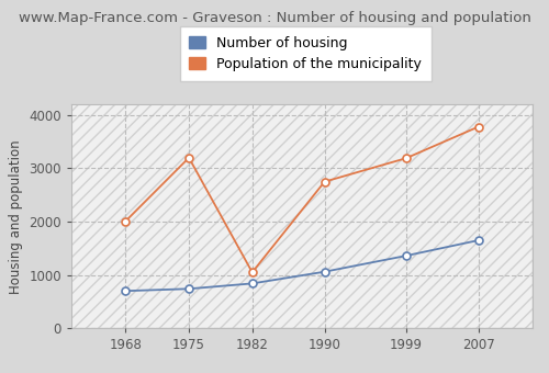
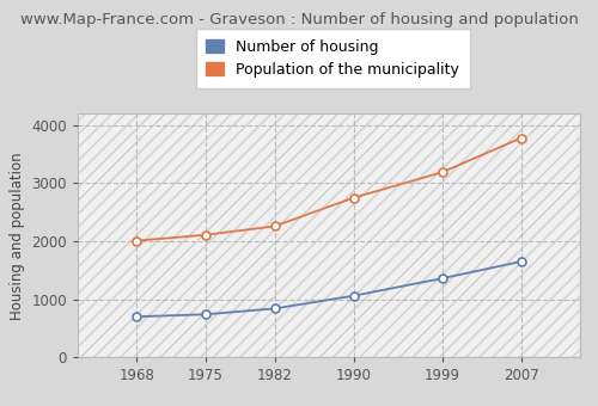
Population of the municipality/1975: 3200 -> 2110
Population of the municipality/1982: 1050 -> 2260
